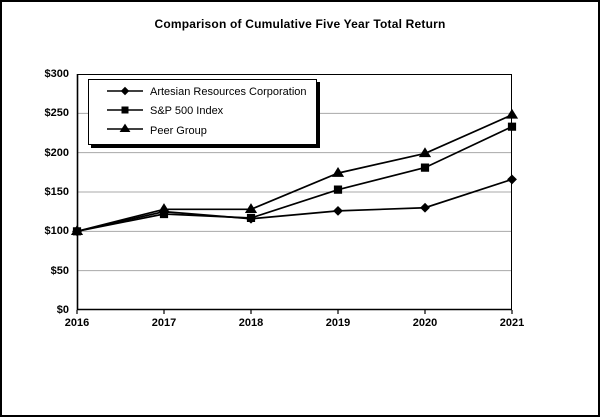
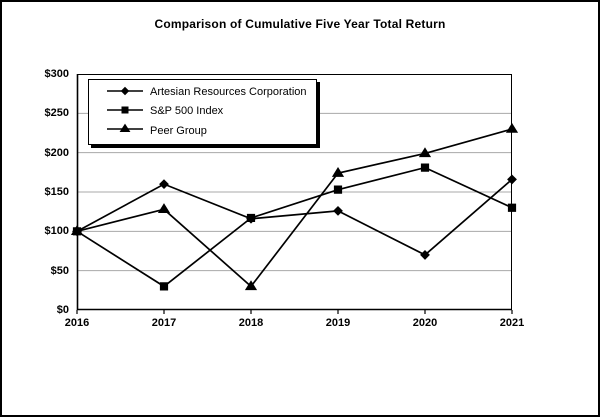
Artesian Resources Corporation/2017: $120 -> $160
S&P 500 Index/2017: $120 -> $30
Peer Group/2018: $130 -> $30
Artesian Resources Corporation/2020: $130 -> $70
S&P 500 Index/2021: $230 -> $130
Peer Group/2021: $250 -> $230
